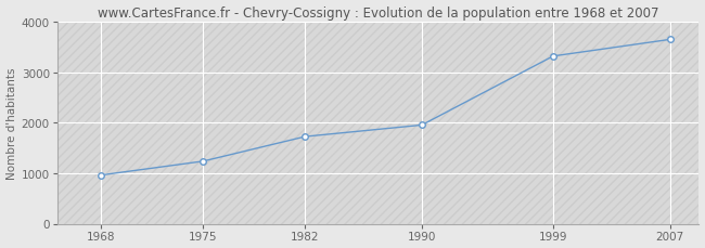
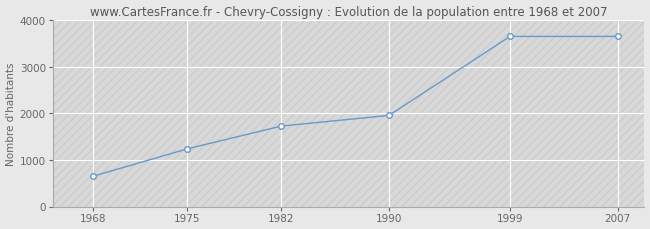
1968: 960 -> 650
1999: 3320 -> 3650
